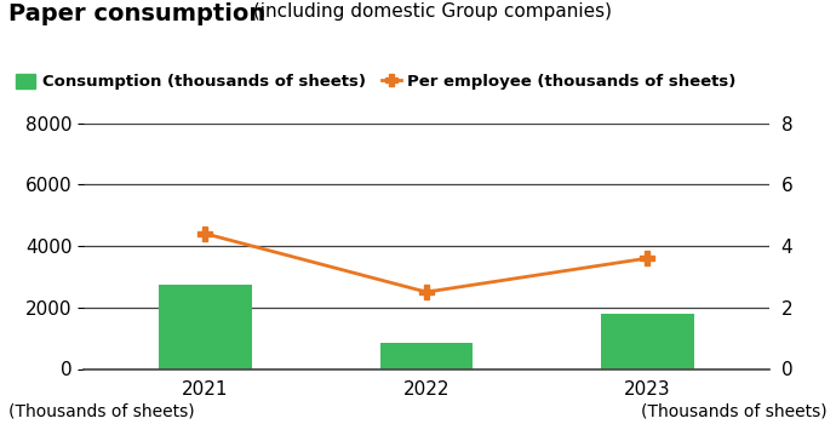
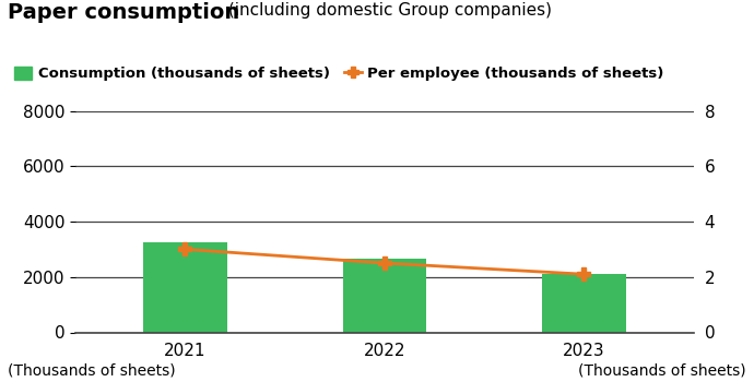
Consumption (thousands of sheets)/2021: 2750 -> 3250
Per employee (thousands of sheets)/2021: 4.4 -> 3.0
Consumption (thousands of sheets)/2022: 850 -> 2650
Consumption (thousands of sheets)/2023: 1800 -> 2100
Per employee (thousands of sheets)/2023: 3.6 -> 2.1
